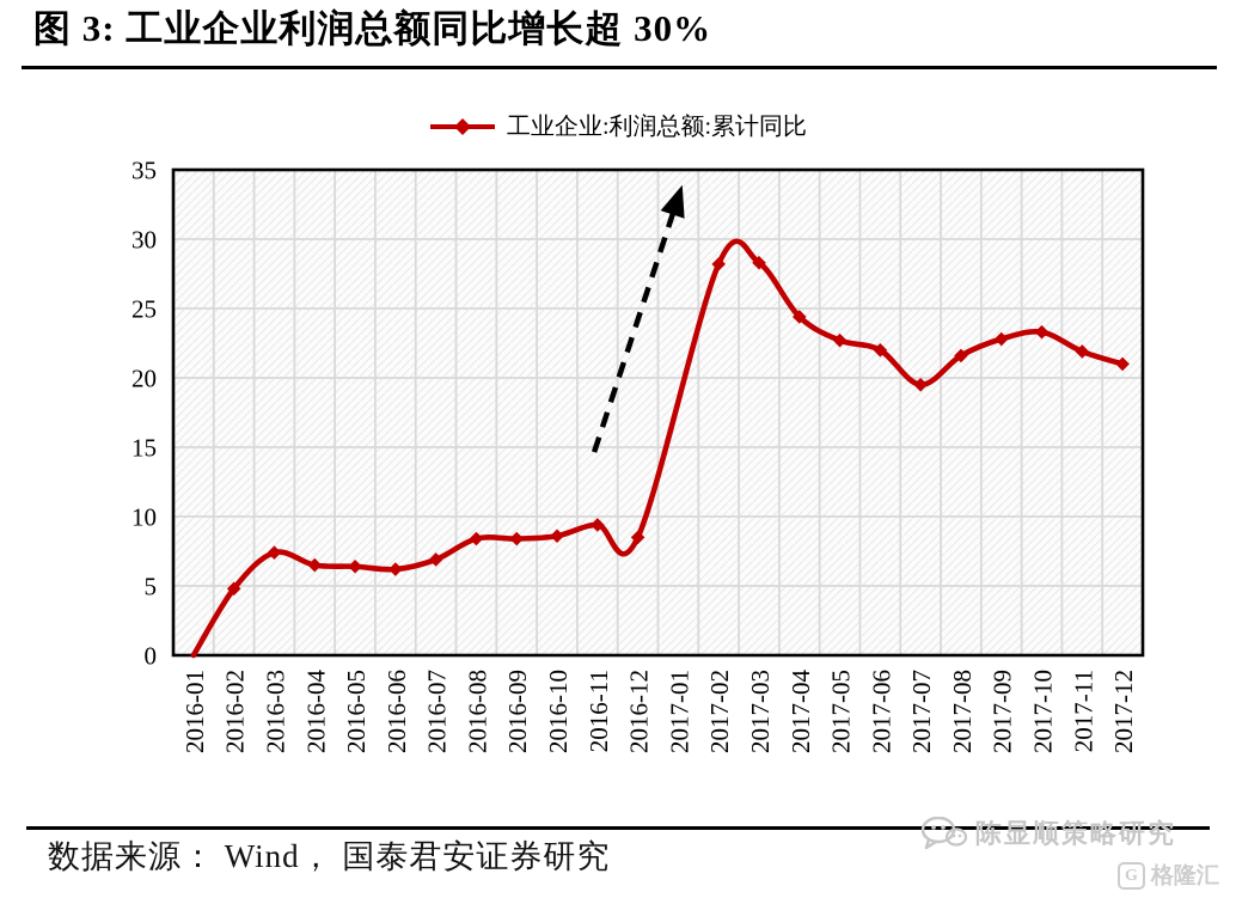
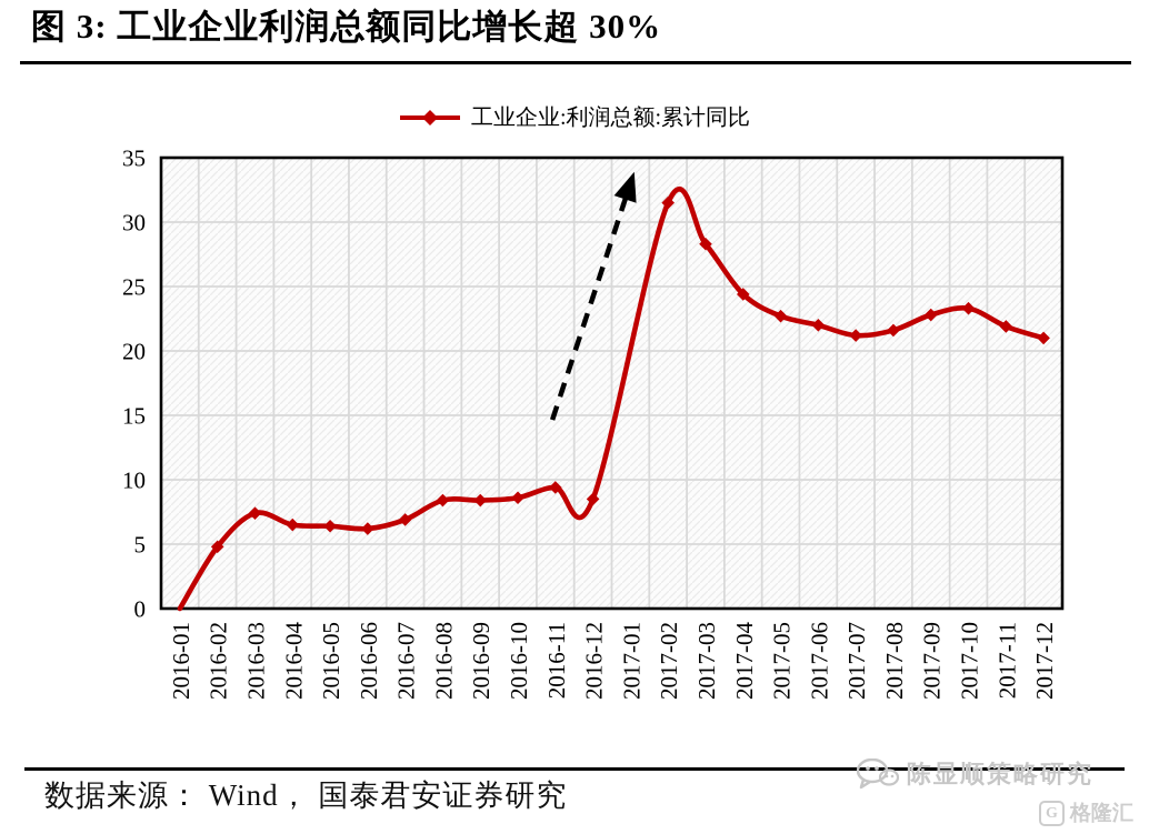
2017-02: 28.2 -> 31.5
2017-07: 19.5 -> 21.2
